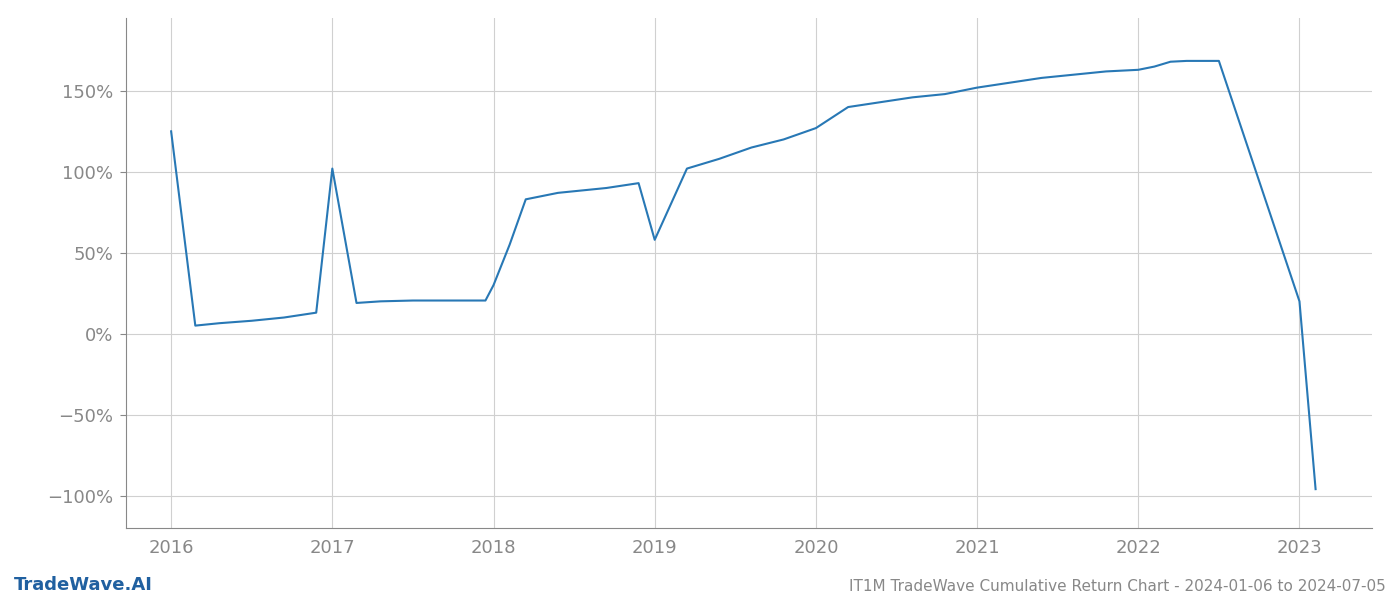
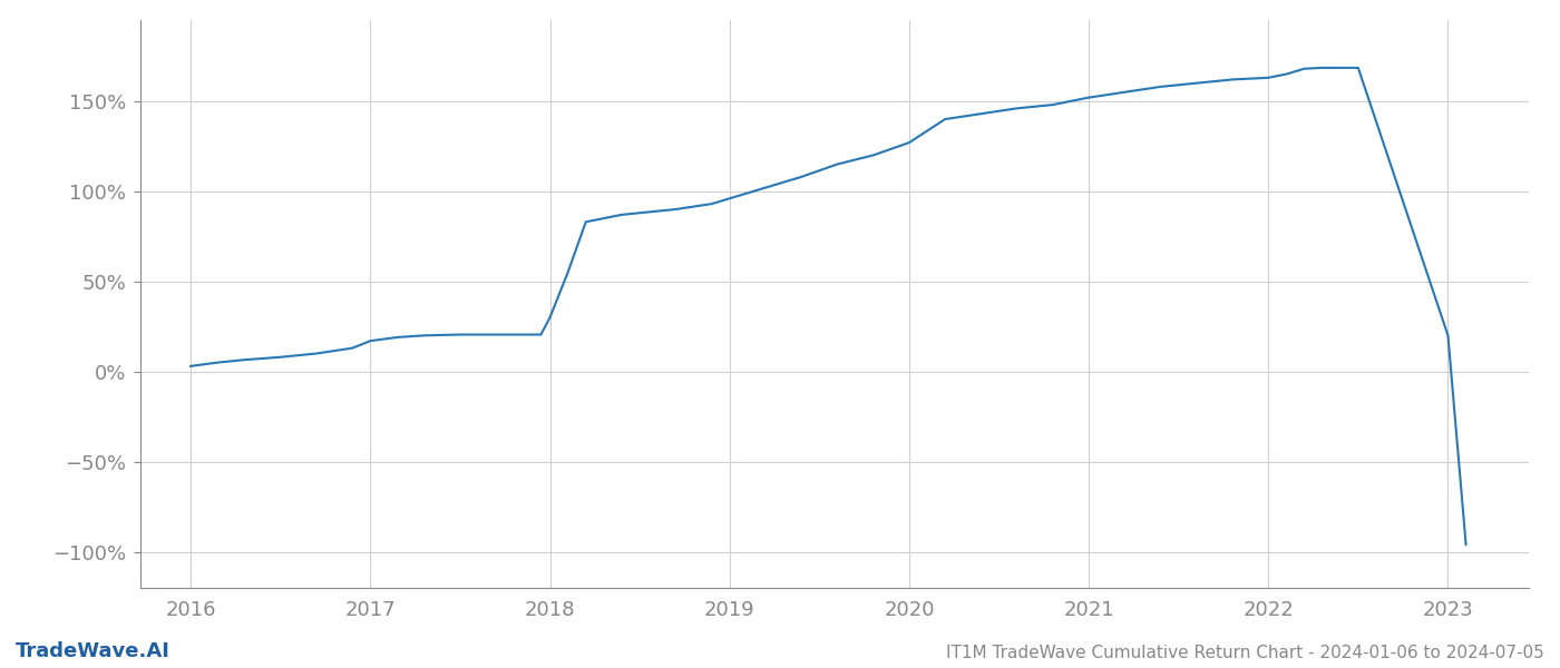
2016: 125% -> 3%
2017: 102% -> 17%
2019: 58% -> 96%
